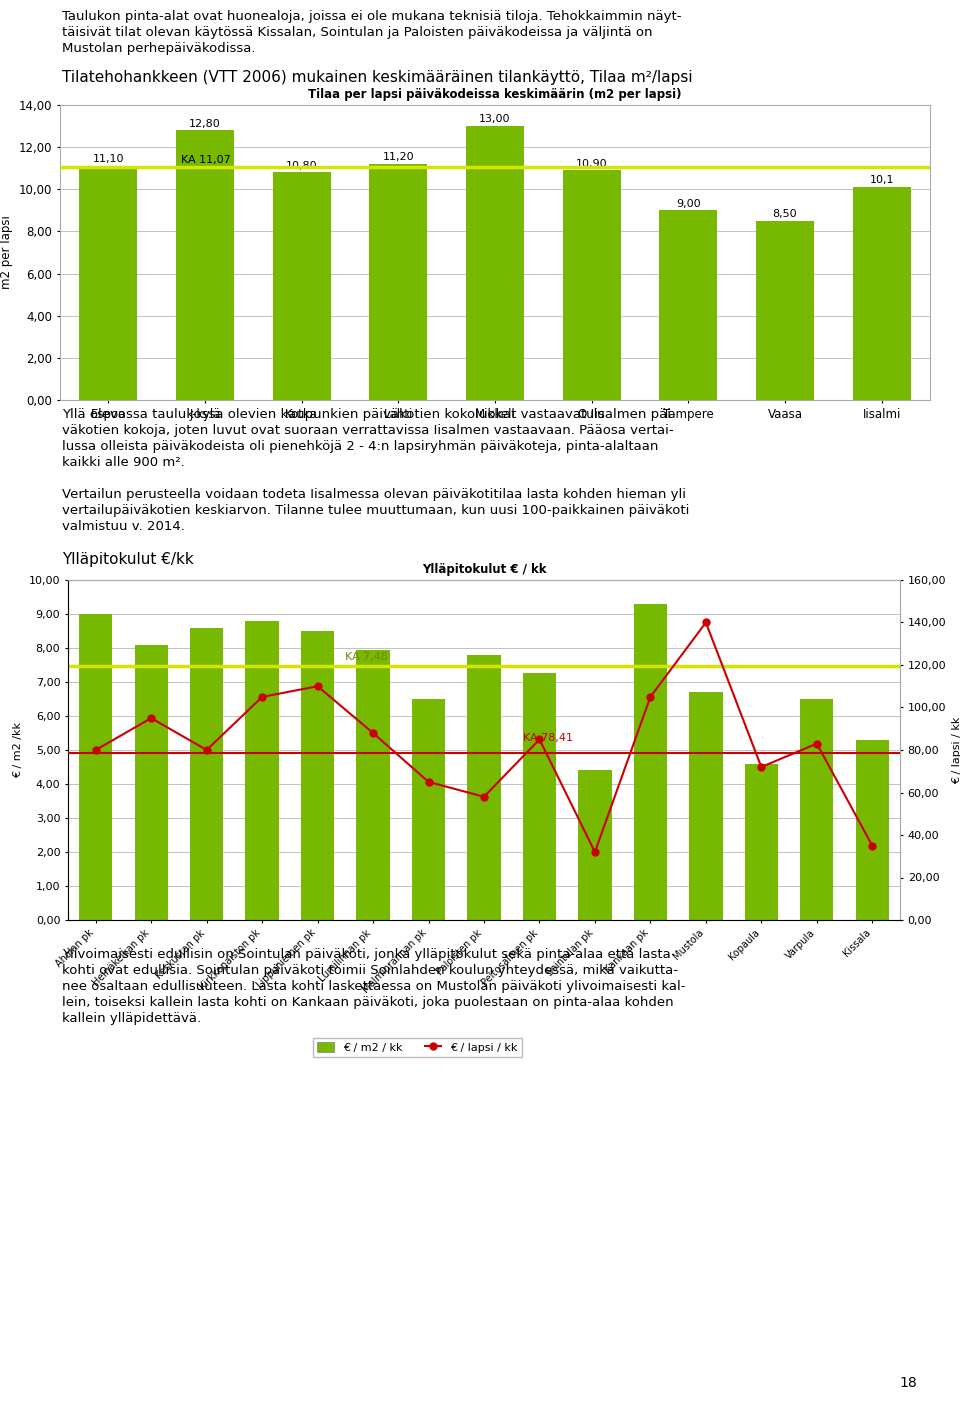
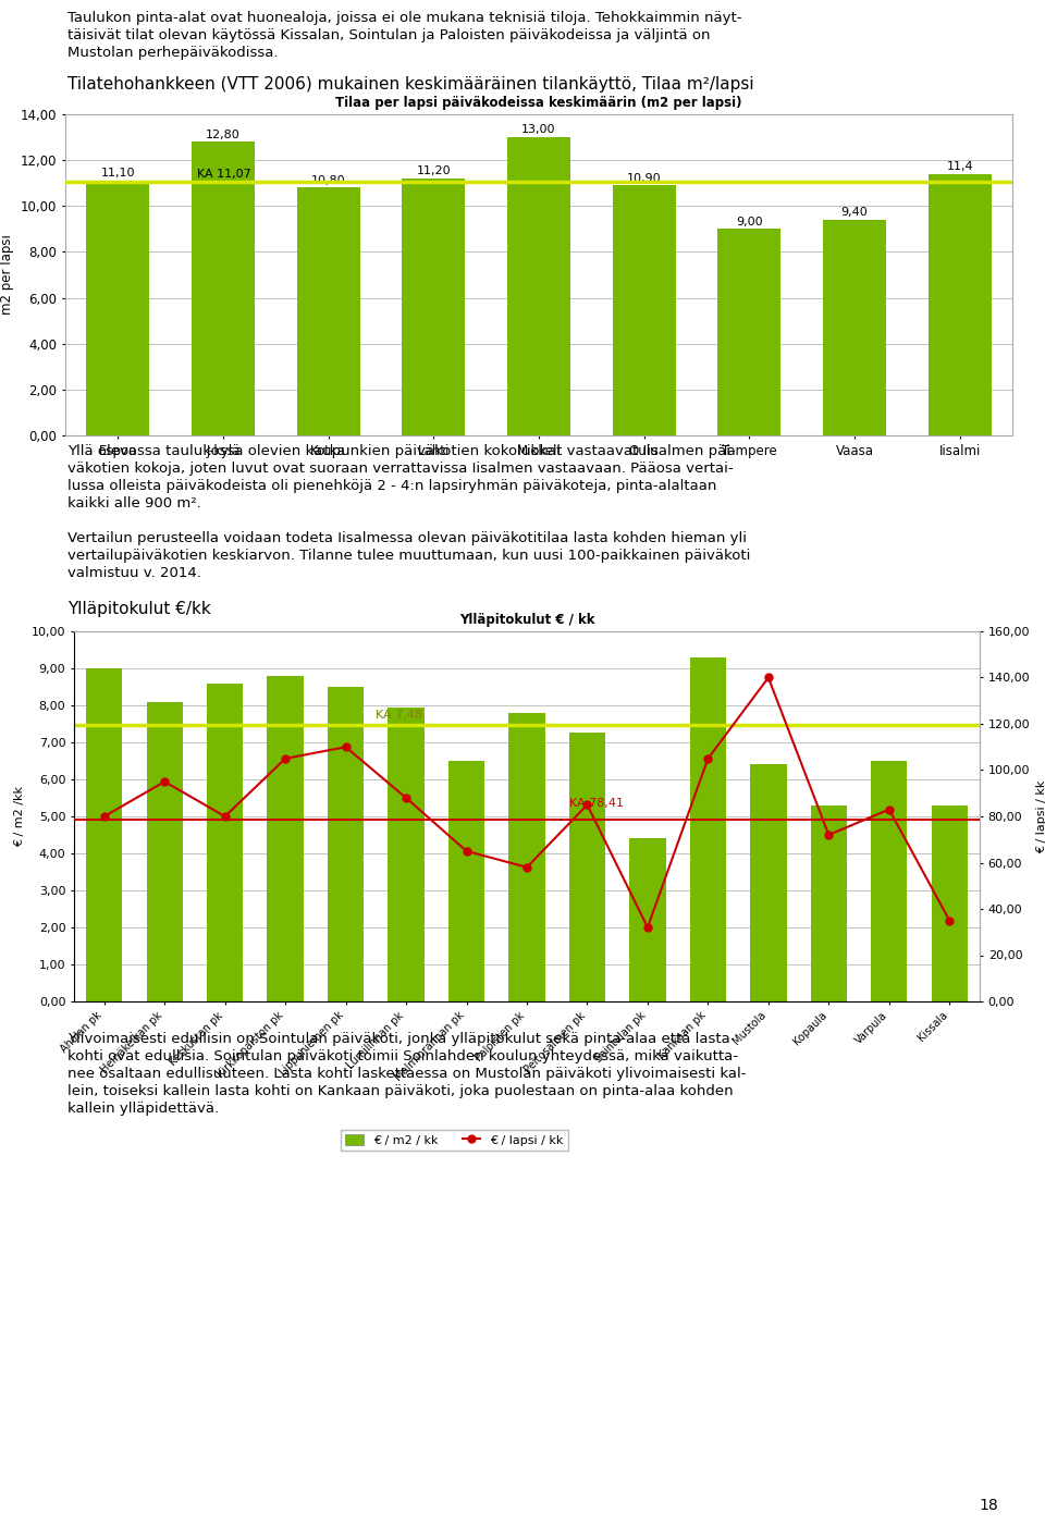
Tilaa per lapsi päiväkodeissa keskimäärin (m2 per lapsi)/Vaasa: 8,50 -> 9,40
Tilaa per lapsi päiväkodeissa keskimäärin (m2 per lapsi)/Iisalmi: 10,1 -> 11,4
Ylläpitokulut € / kk/€ / m2 / kk/Mustola: 6,70 -> 6,40
Ylläpitokulut € / kk/€ / m2 / kk/Kopaula: 4,60 -> 5,30
